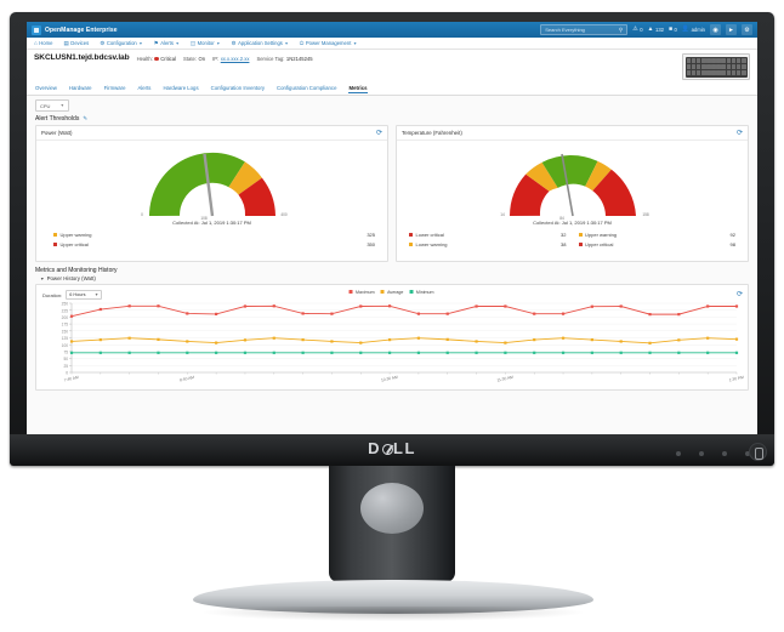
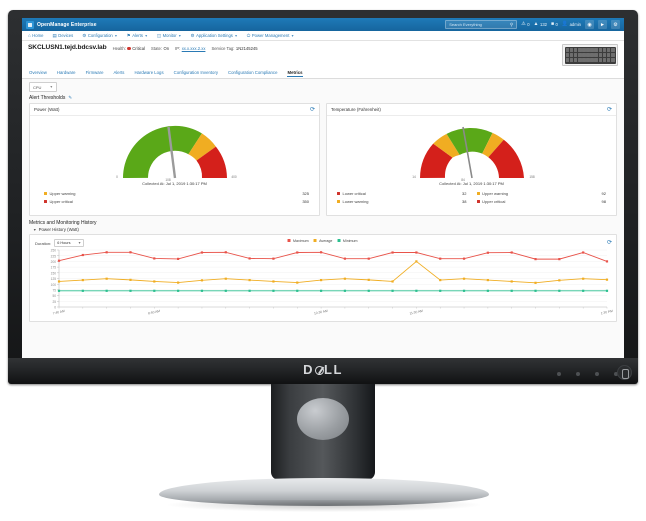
Average/11:30 AM: 110 -> 200
Maximum/1:30 PM: 240 -> 200
